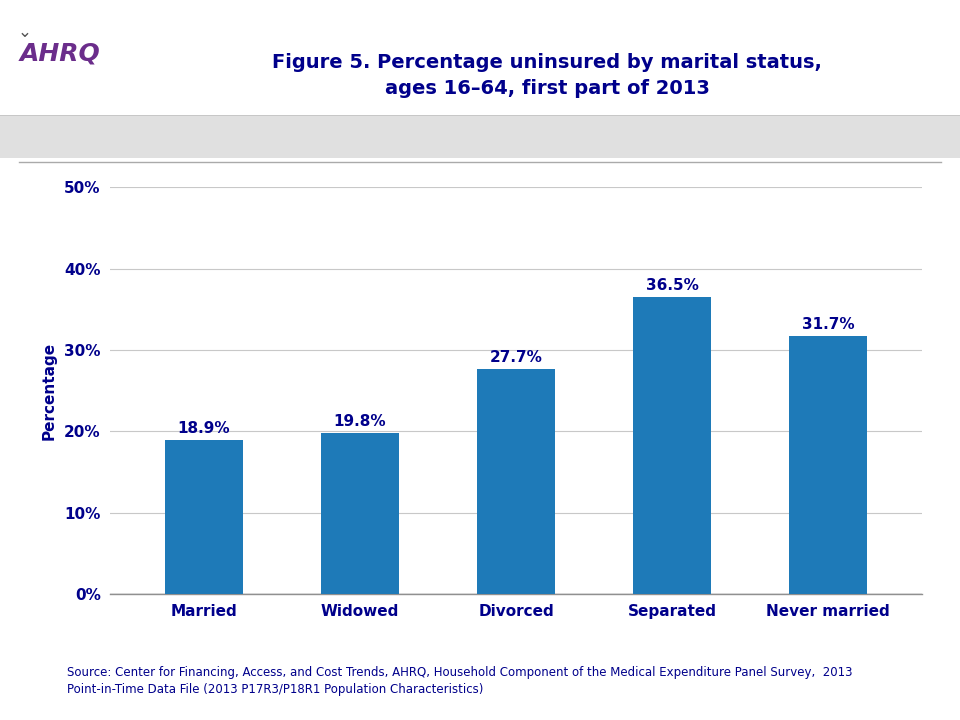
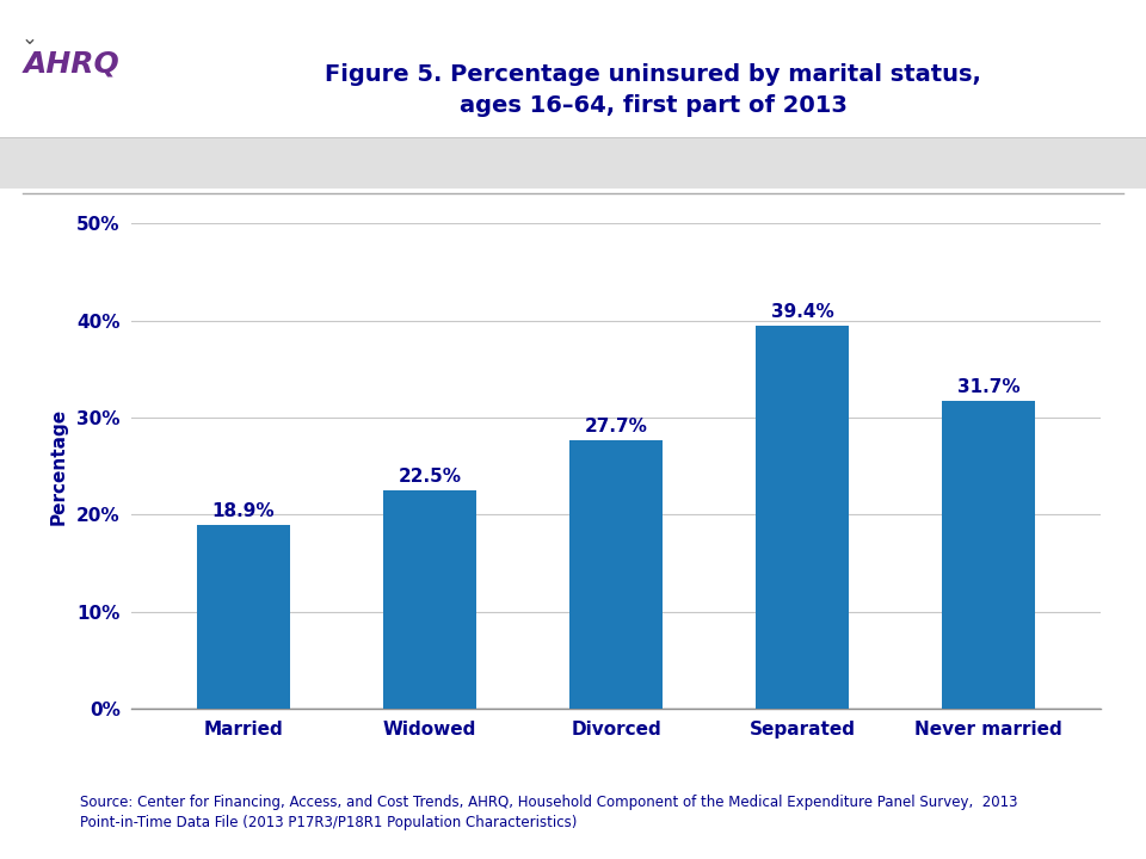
Widowed: 19.8% -> 22.5%
Separated: 36.5% -> 39.4%
